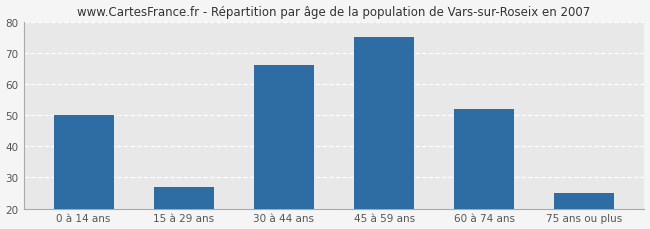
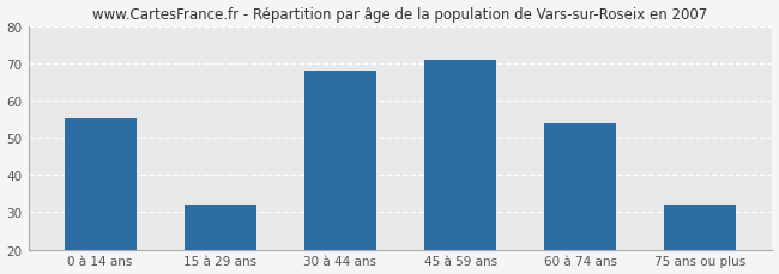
0 à 14 ans: 50 -> 55
15 à 29 ans: 27 -> 32
30 à 44 ans: 66 -> 68
45 à 59 ans: 75 -> 71
60 à 74 ans: 52 -> 54
75 ans ou plus: 25 -> 32
